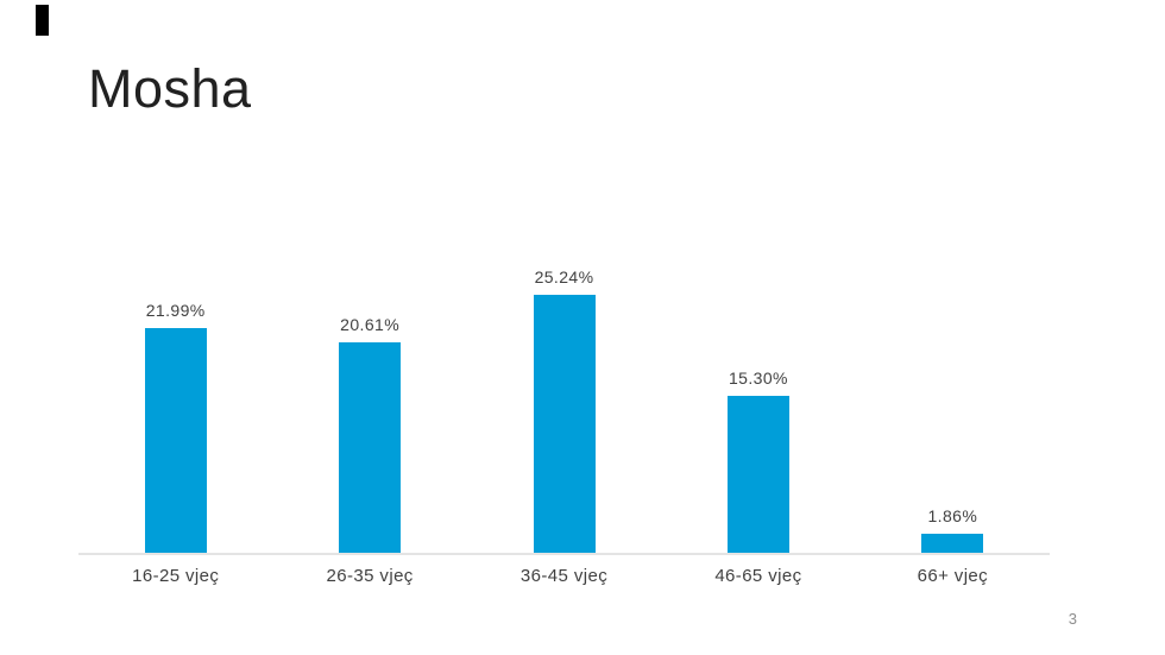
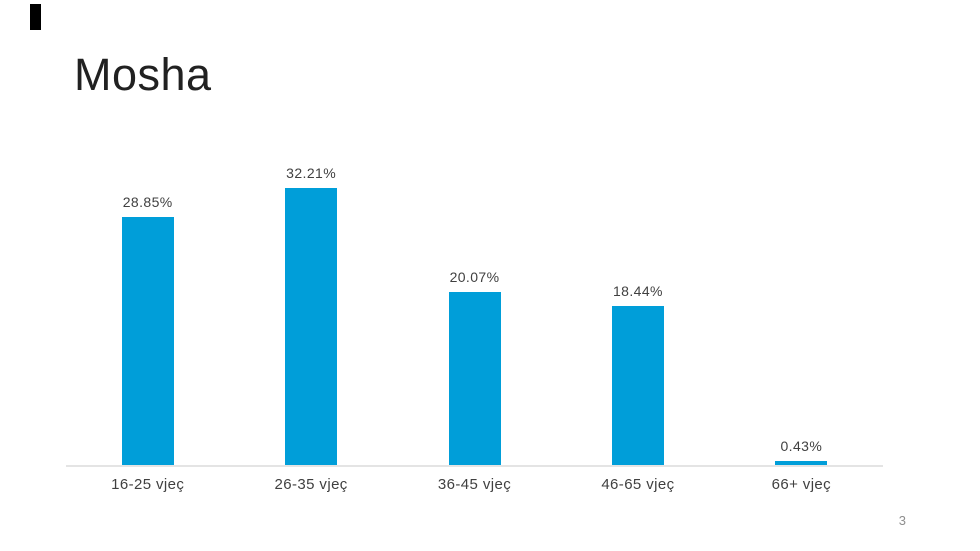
16-25 vjeç: 21.99% -> 28.85%
26-35 vjeç: 20.61% -> 32.21%
36-45 vjeç: 25.24% -> 20.07%
46-65 vjeç: 15.30% -> 18.44%
66+ vjeç: 1.86% -> 0.43%
